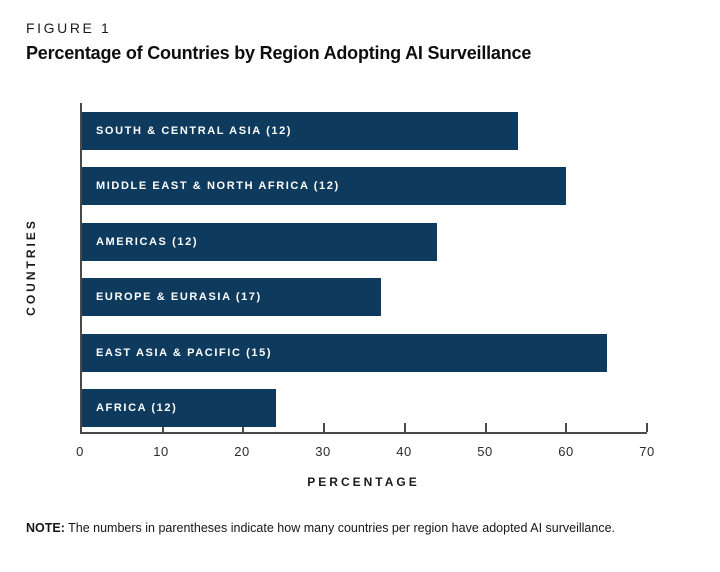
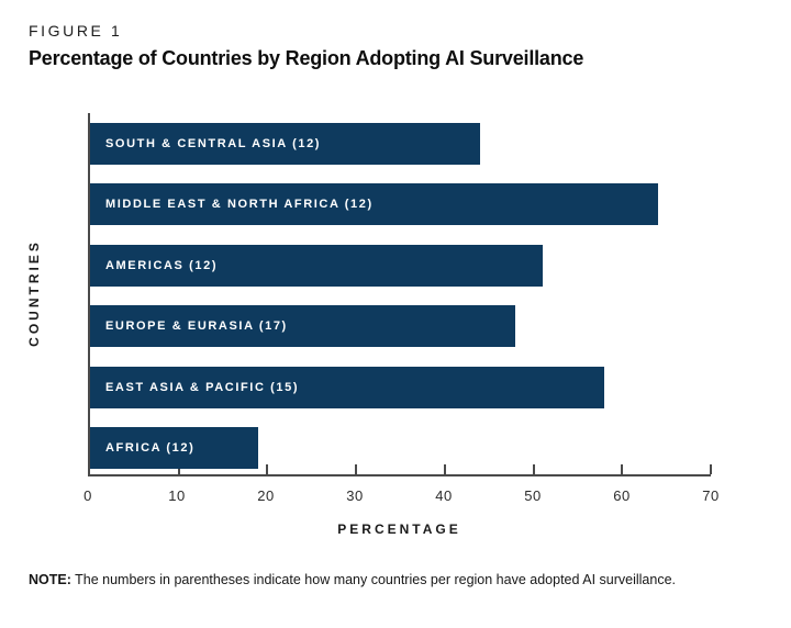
SOUTH & CENTRAL ASIA (12): 54 -> 44
MIDDLE EAST & NORTH AFRICA (12): 60 -> 64
AMERICAS (12): 44 -> 51
EUROPE & EURASIA (17): 37 -> 48
EAST ASIA & PACIFIC (15): 65 -> 58
AFRICA (12): 24 -> 19
